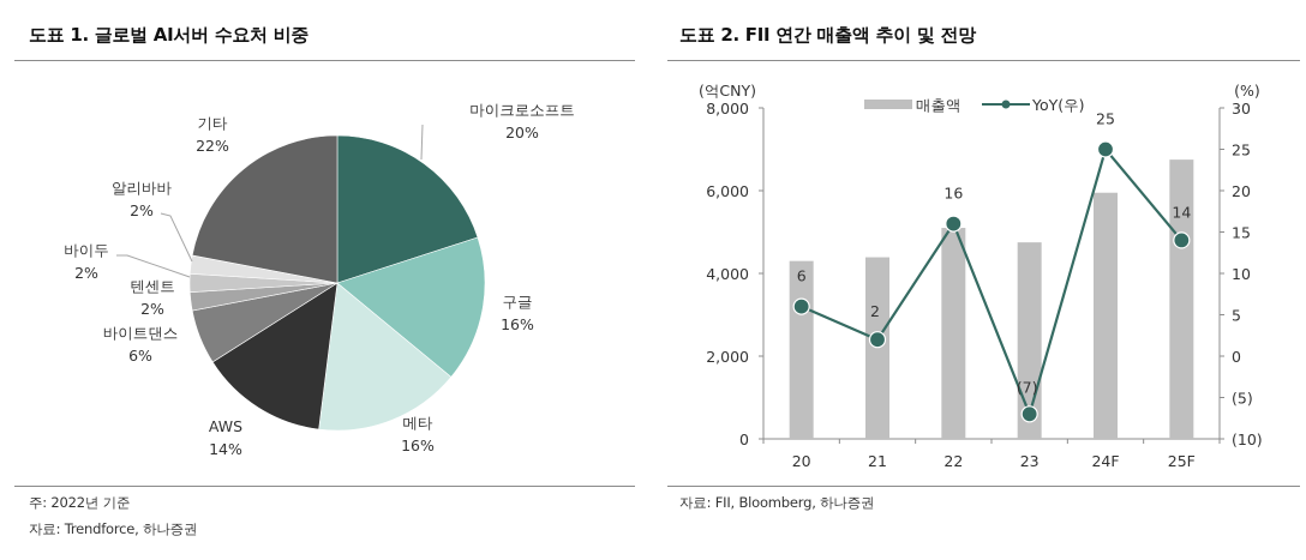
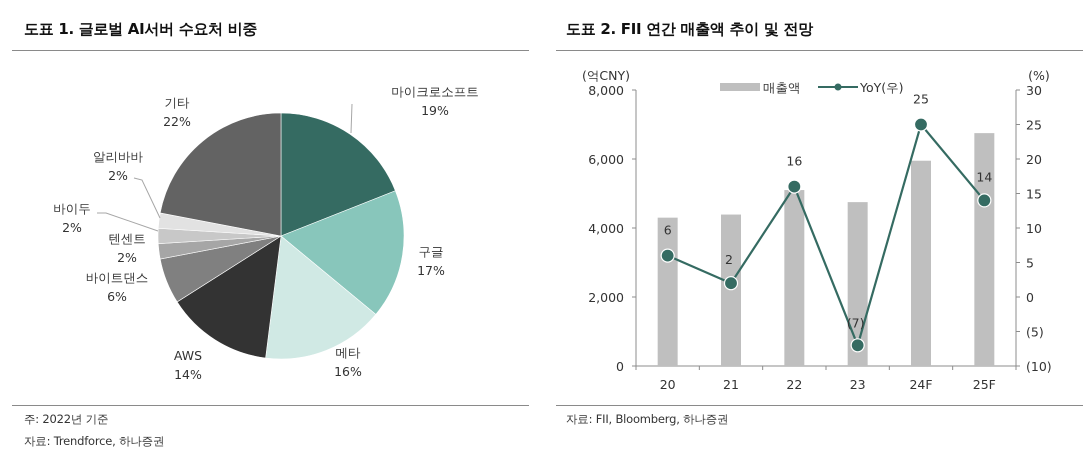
도표 1. 글로벌 AI서버 수요처 비중/마이크로소프트: 20% -> 19%
도표 1. 글로벌 AI서버 수요처 비중/구글: 16% -> 17%
